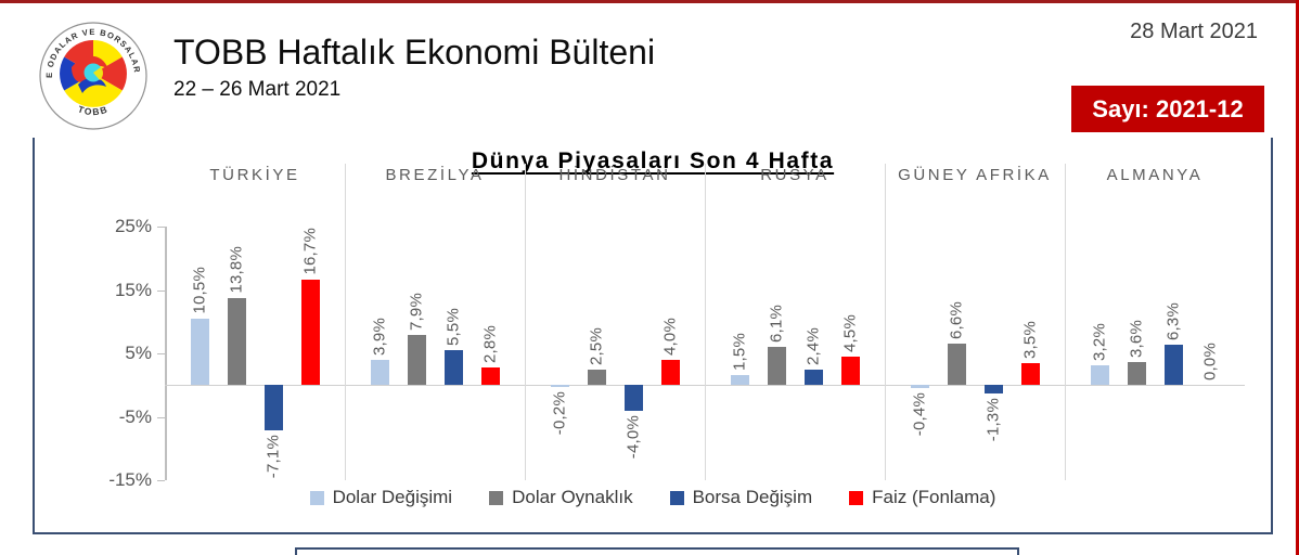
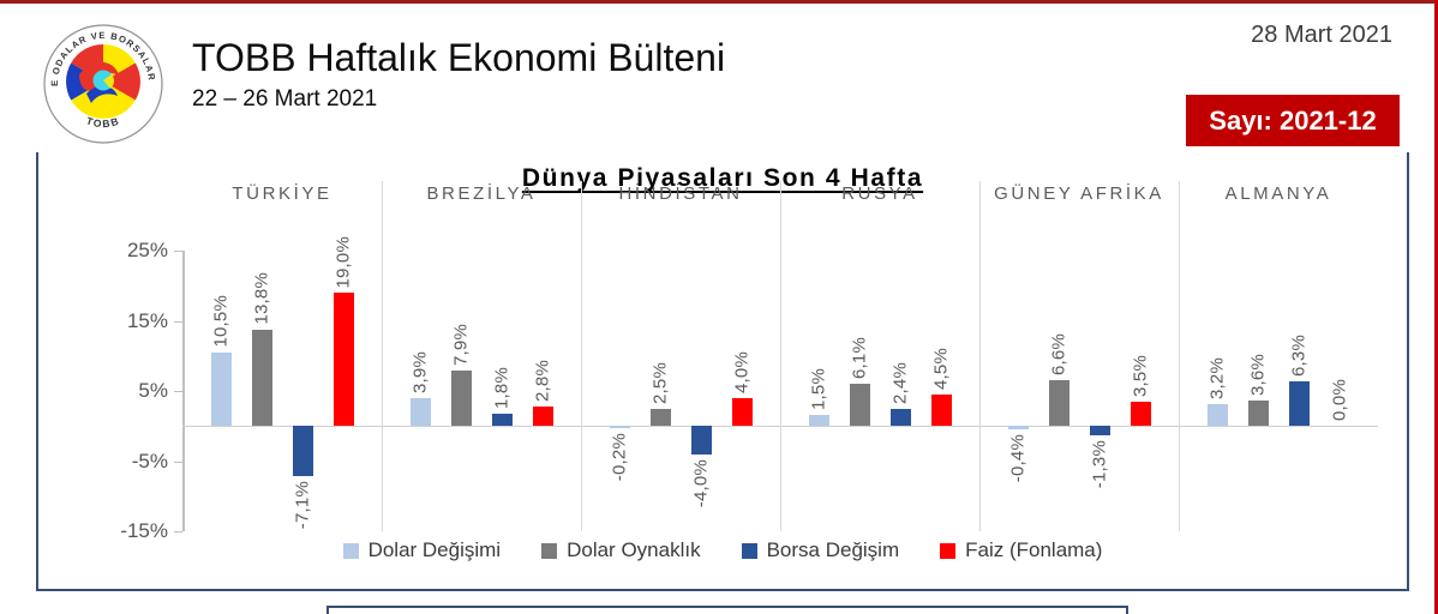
Faiz (Fonlama)/TÜRKİYE: 16,7% -> 19,0%
Borsa Değişim/BREZİLYA: 5,5% -> 1,8%
